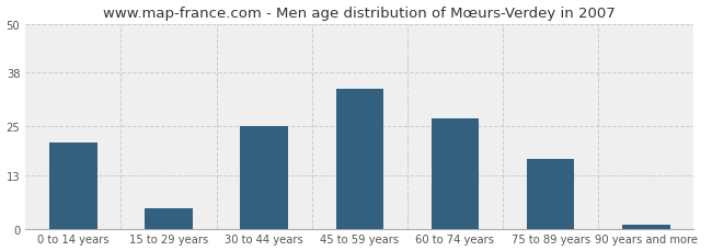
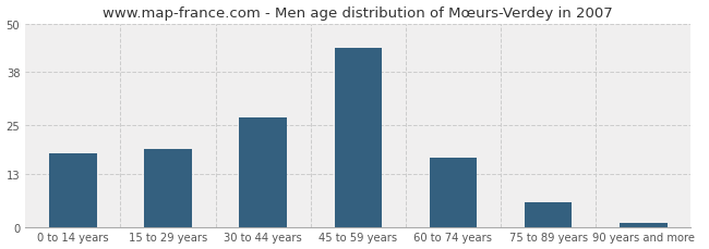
0 to 14 years: 21 -> 18
15 to 29 years: 5 -> 19
30 to 44 years: 25 -> 27
45 to 59 years: 34 -> 44
60 to 74 years: 27 -> 17
75 to 89 years: 17 -> 6
